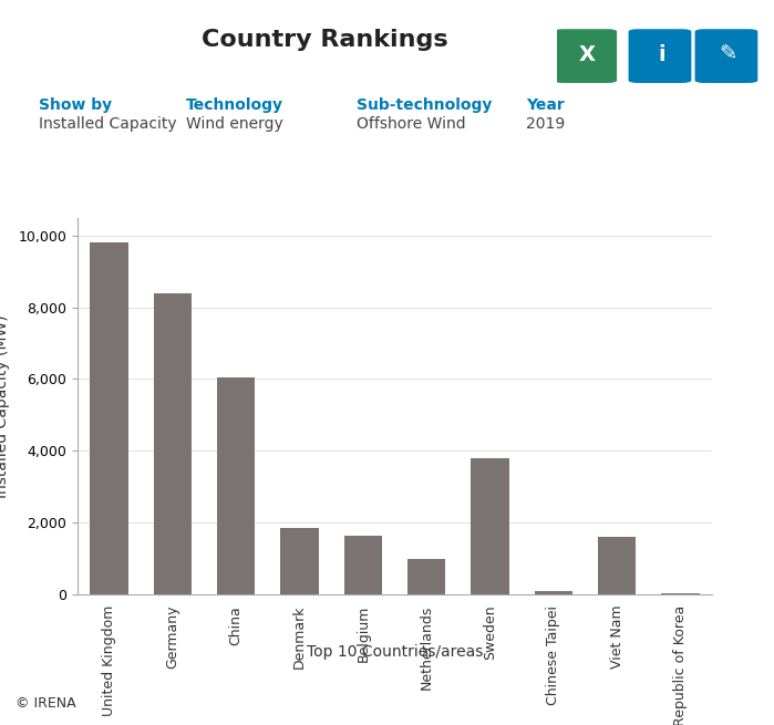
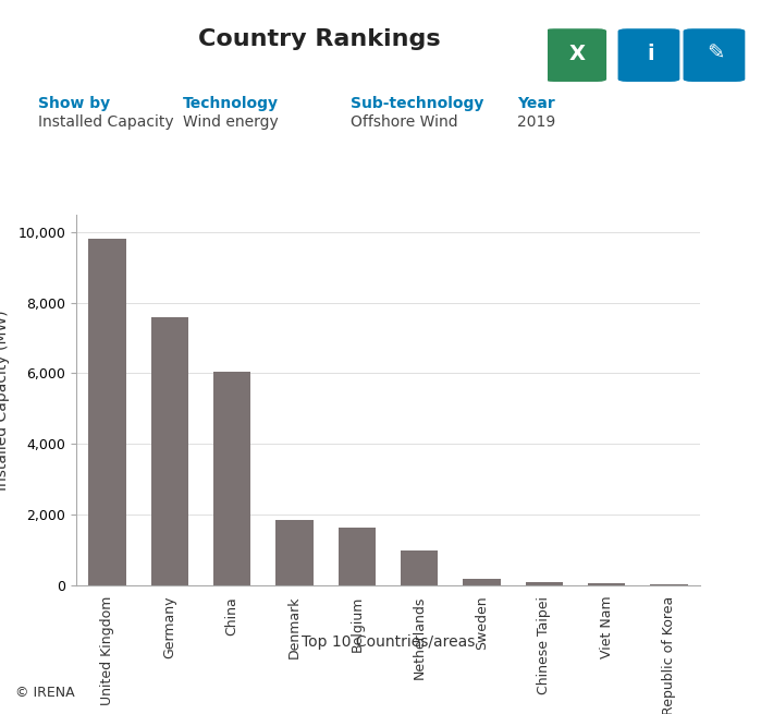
Germany: 8,400 -> 7,600
Sweden: 3,800 -> 190
Viet Nam: 1,600 -> 50
